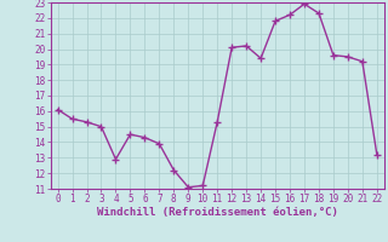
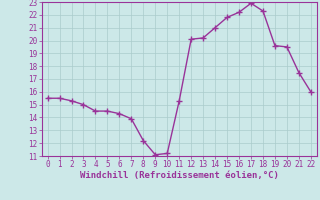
0: 16.1 -> 15.5
4: 12.9 -> 14.5
14: 19.4 -> 21.0
21: 19.2 -> 17.5
22: 13.2 -> 16.0
